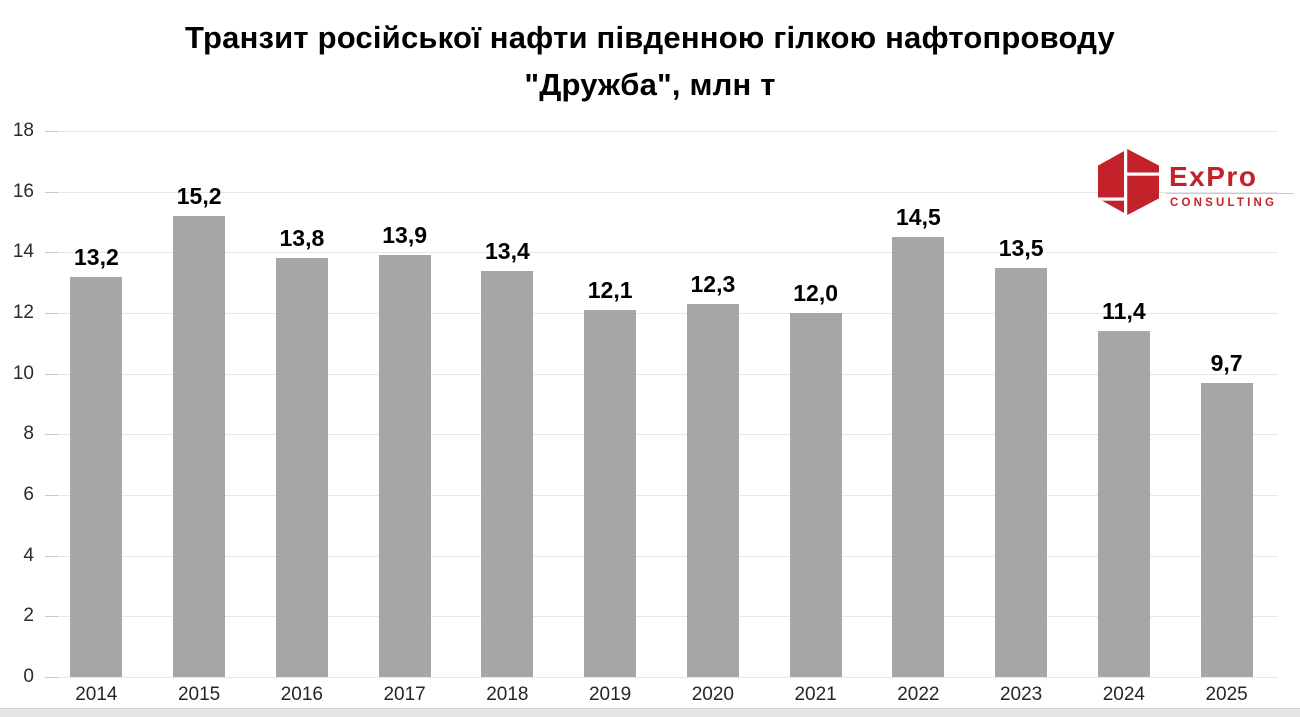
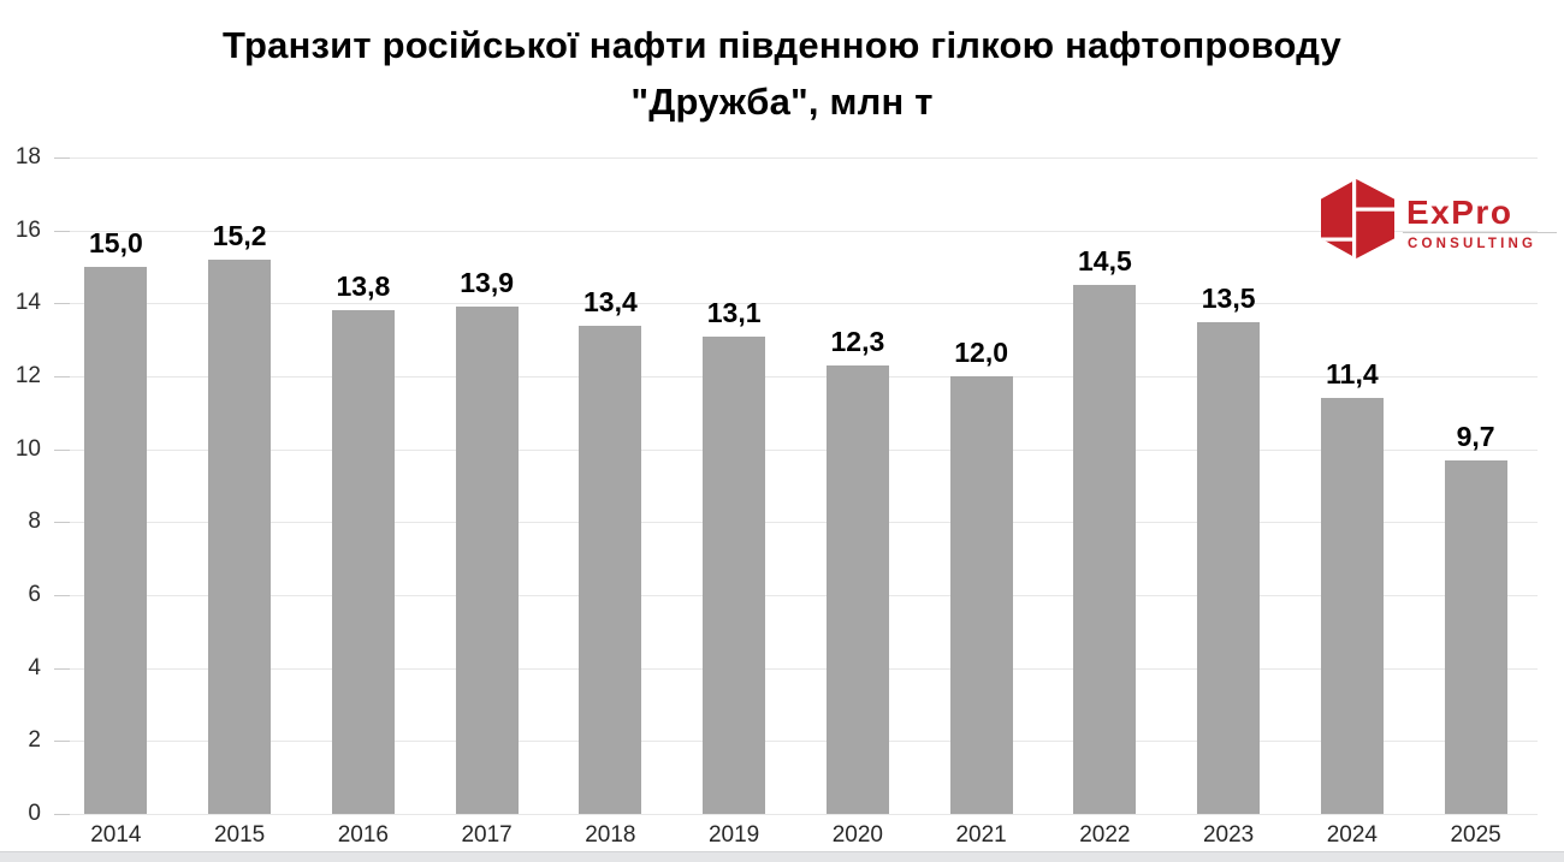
2014: 13,2 -> 15,0
2019: 12,1 -> 13,1
